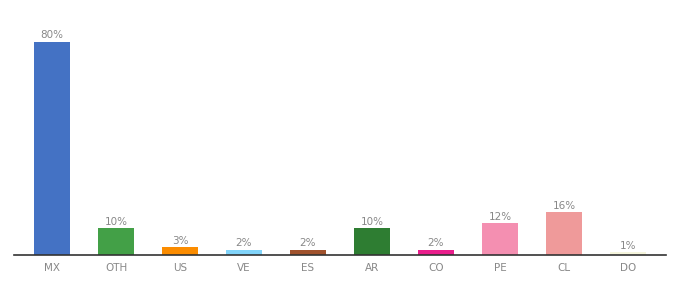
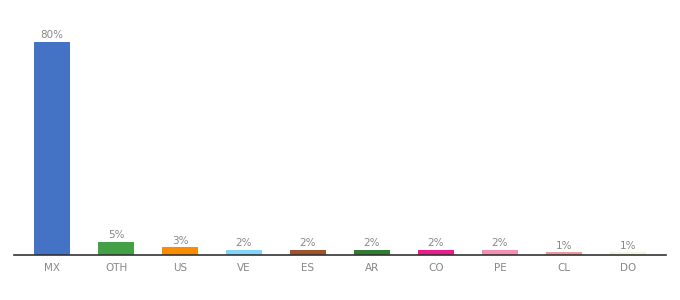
OTH: 10% -> 5%
AR: 10% -> 2%
PE: 12% -> 2%
CL: 16% -> 1%
